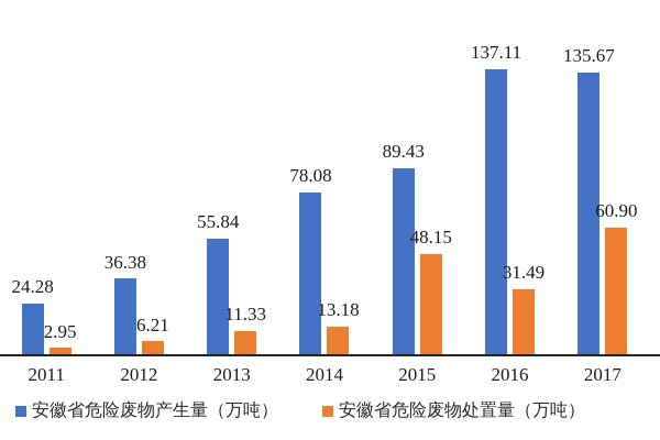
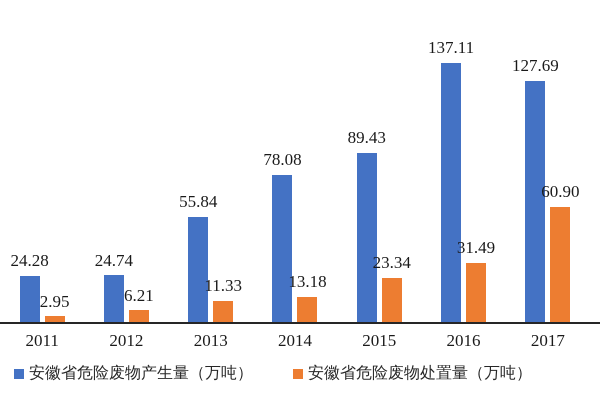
安徽省危险废物产生量（万吨）/2012: 36.38 -> 24.74
安徽省危险废物处置量（万吨）/2015: 48.15 -> 23.34
安徽省危险废物产生量（万吨）/2017: 135.67 -> 127.69
